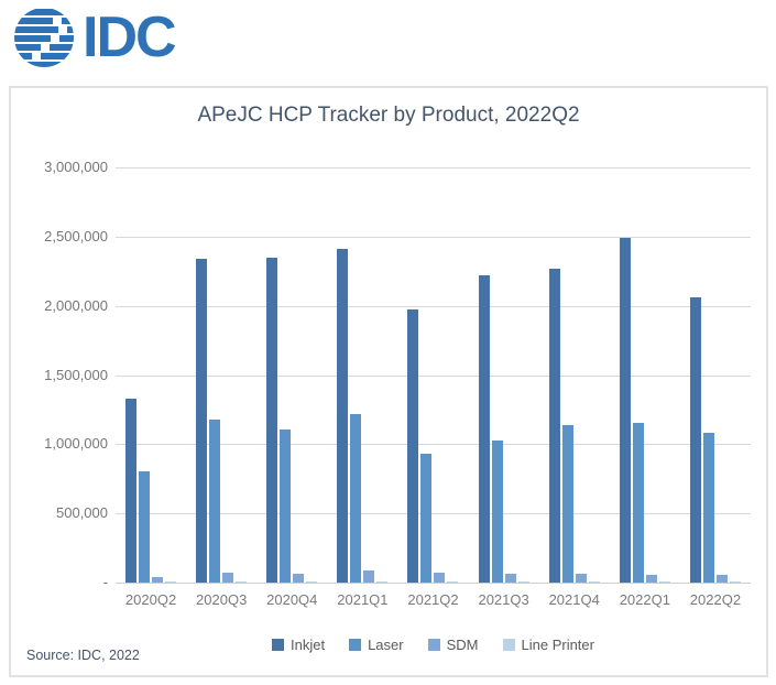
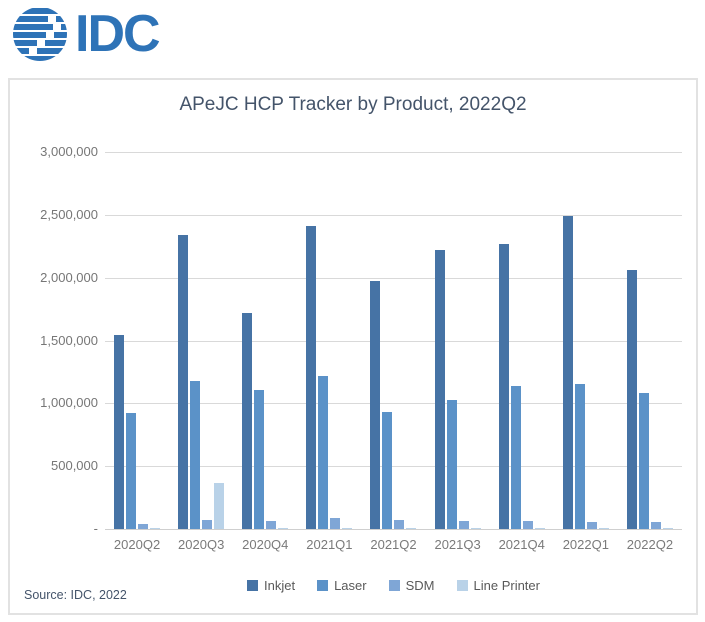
Inkjet/2020Q2: 1330000 -> 1540000
Laser/2020Q2: 800000 -> 920000
Line Printer/2020Q3: 10000 -> 370000
Inkjet/2020Q4: 2350000 -> 1720000
